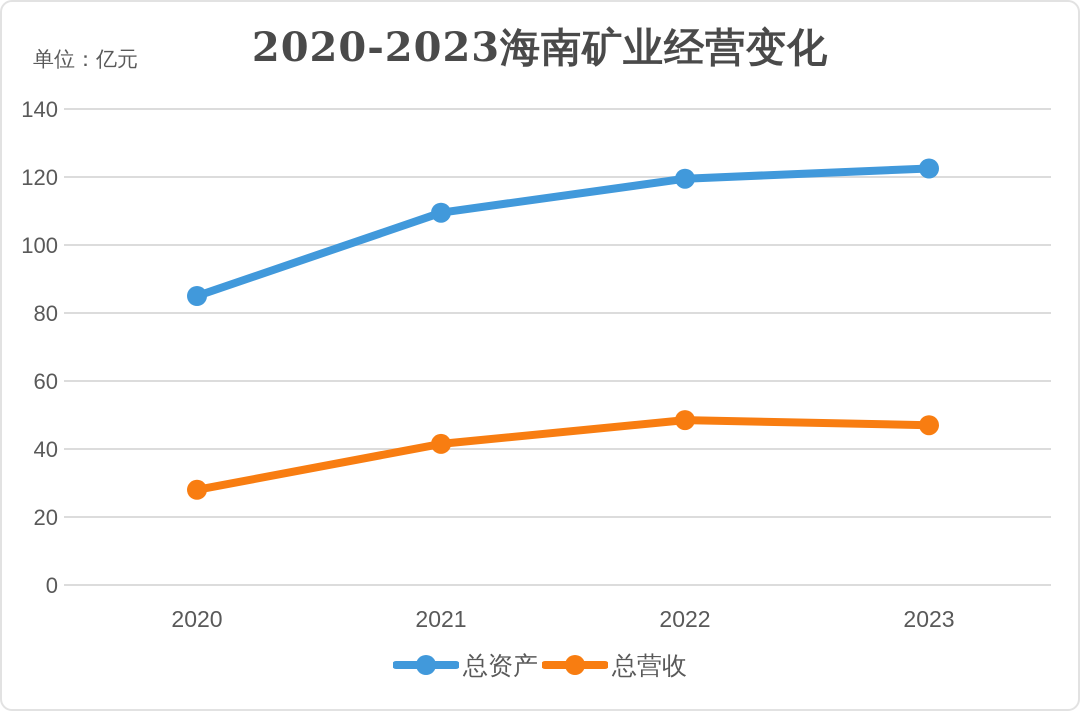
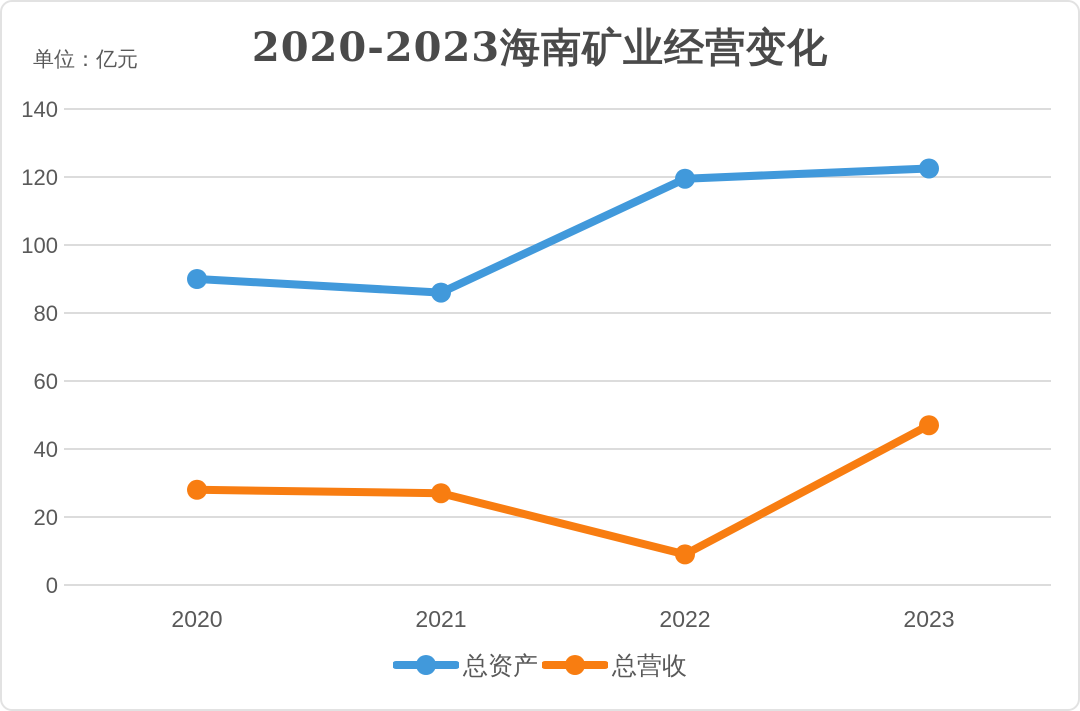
总资产/2020: 85 -> 90
总资产/2021: 110 -> 86
总营收/2021: 42 -> 27
总营收/2022: 48 -> 9
